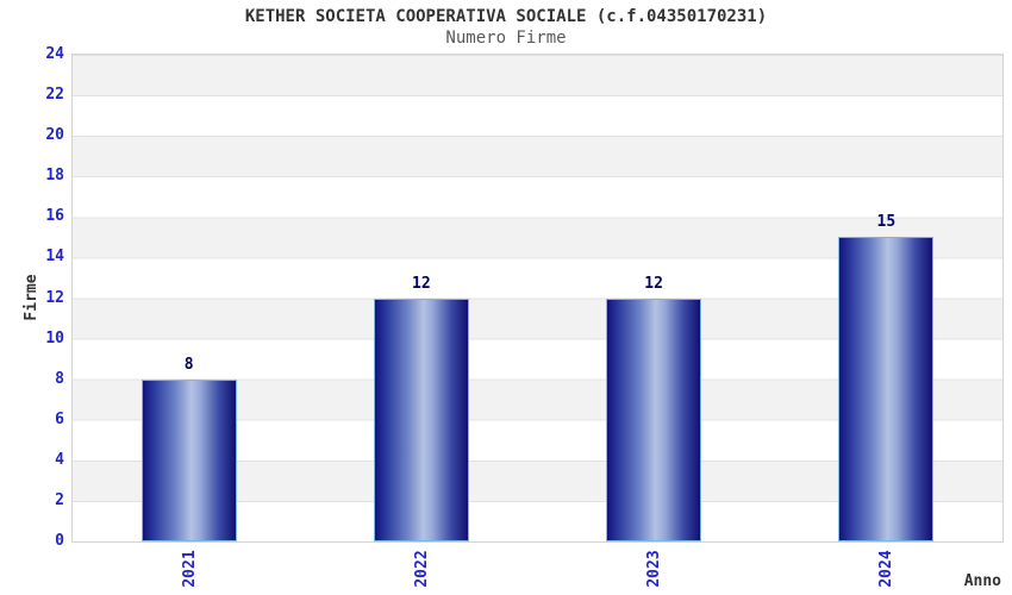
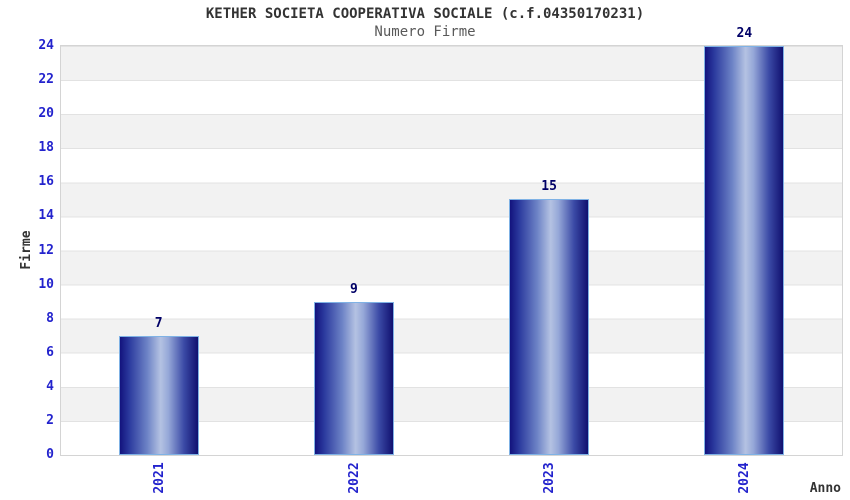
2021: 8 -> 7
2022: 12 -> 9
2023: 12 -> 15
2024: 15 -> 24
